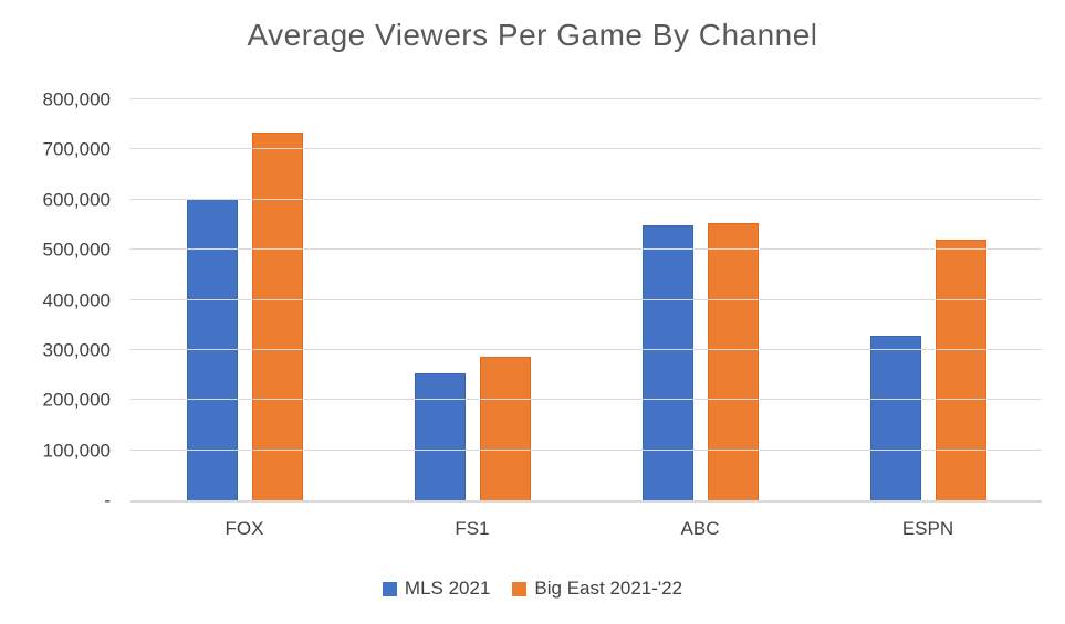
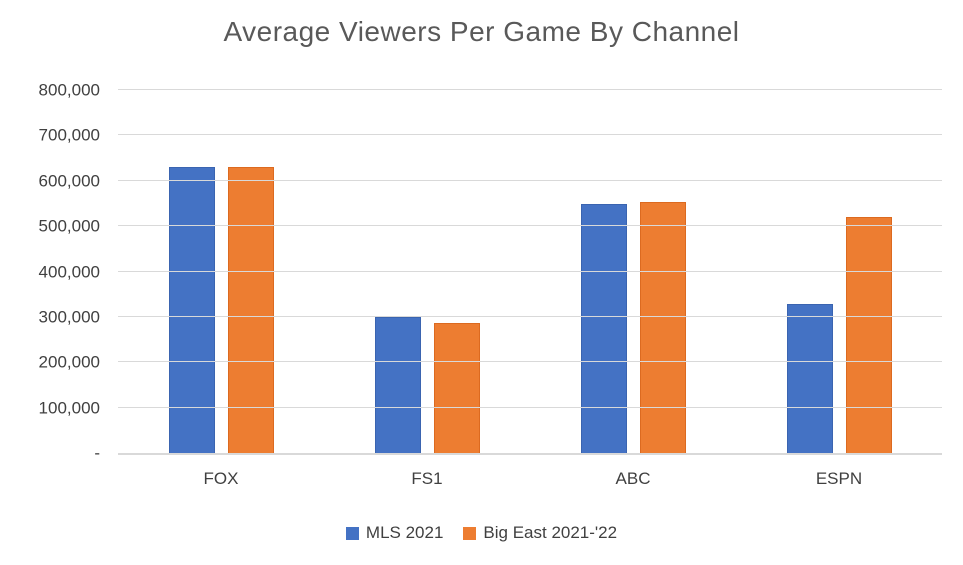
MLS 2021/FOX: 600000 -> 630000
Big East 2021-'22/FOX: 730000 -> 630000
MLS 2021/FS1: 250000 -> 300000
